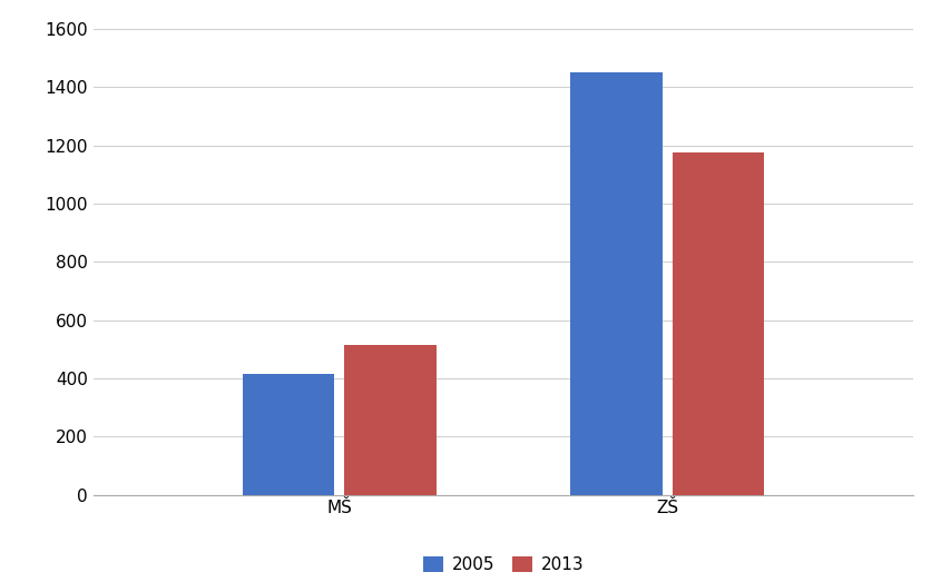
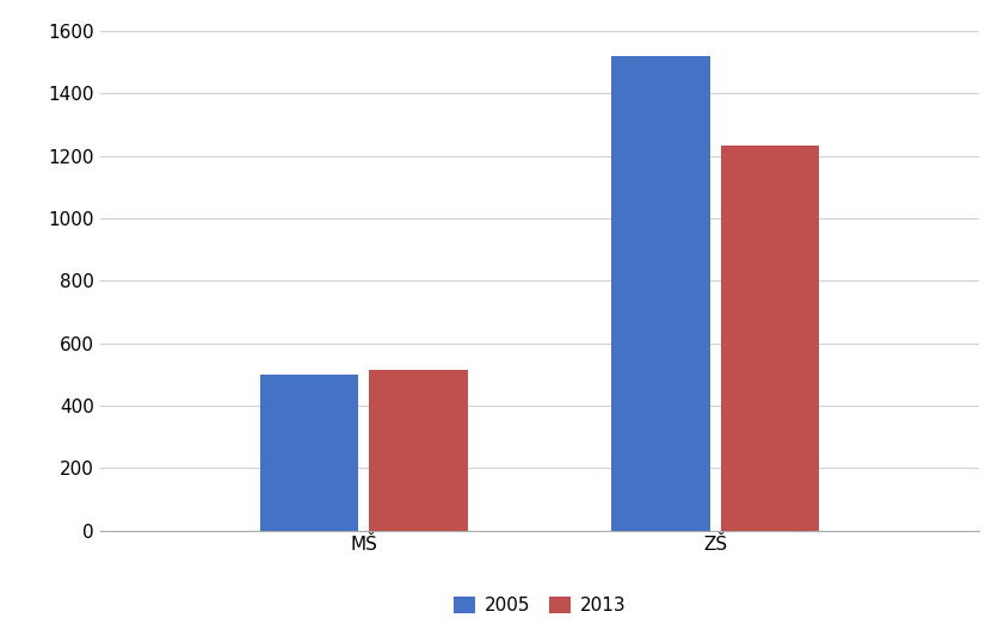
2005/MŠ: 415 -> 500
2005/ZŠ: 1450 -> 1520
2013/ZŠ: 1175 -> 1235
